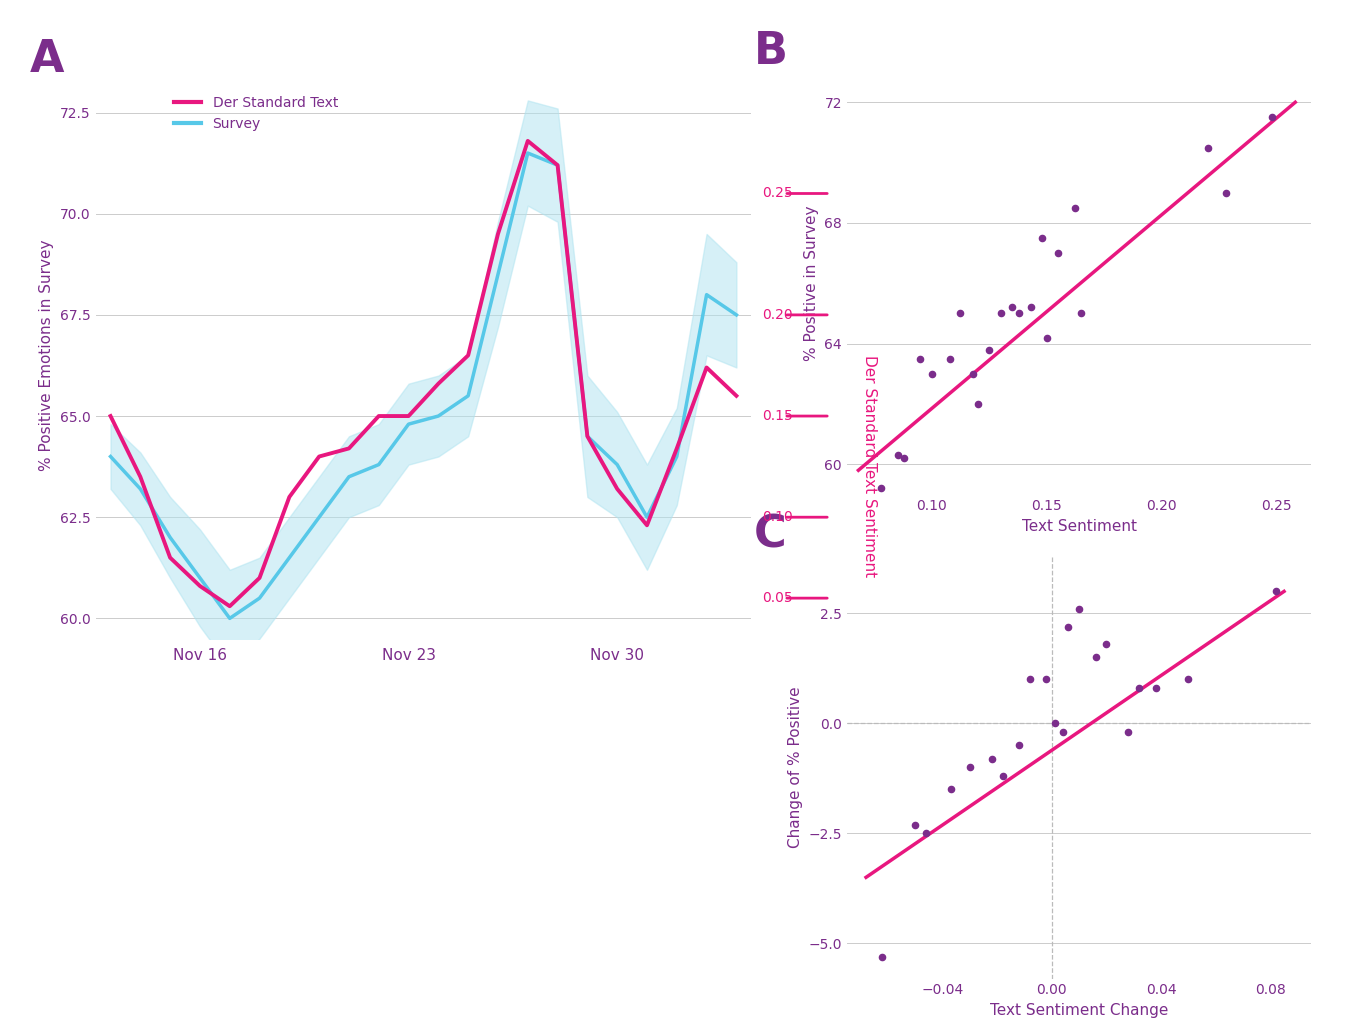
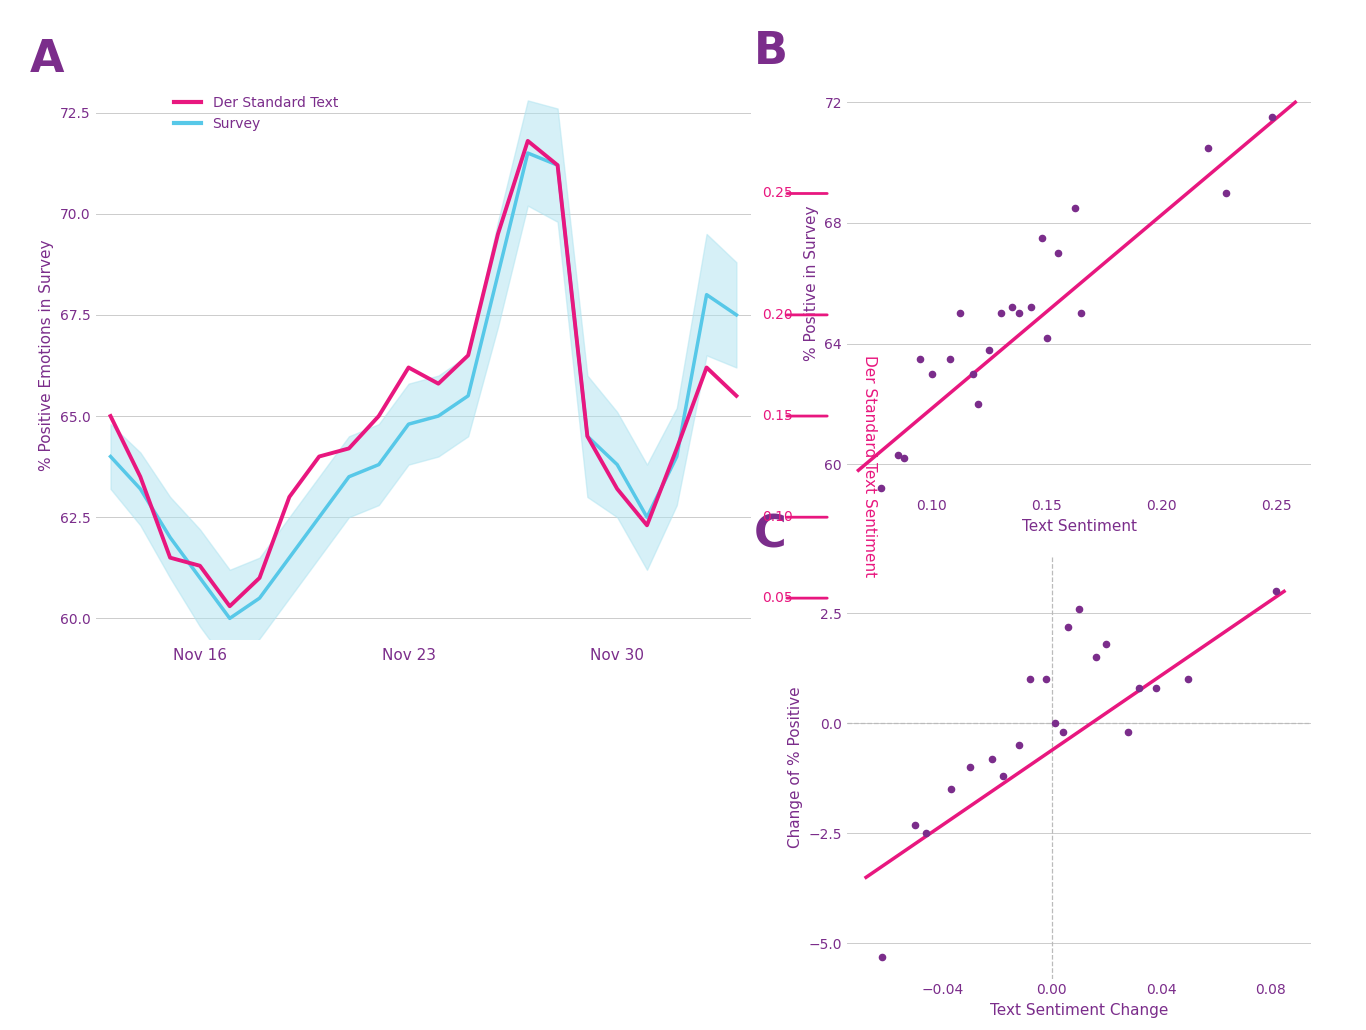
Der Standard Text/Nov 16: 60.8 -> 61.3
Der Standard Text/Nov 23: 65.0 -> 66.2
